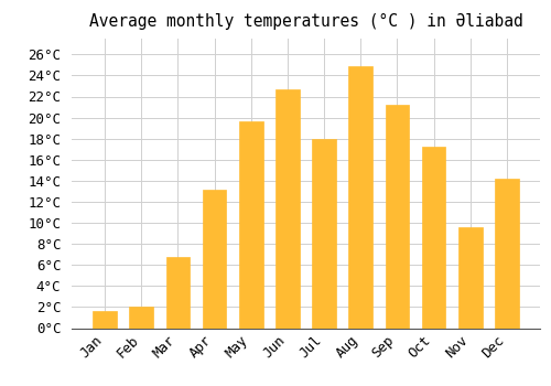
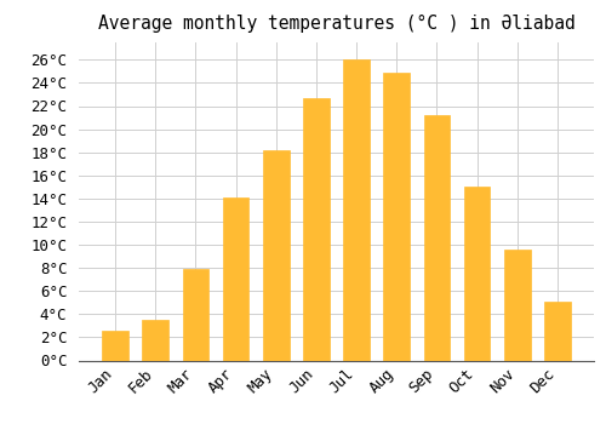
Jan: 1.6°C -> 2.6°C
Feb: 2.0°C -> 3.5°C
Mar: 6.8°C -> 7.9°C
Apr: 13.2°C -> 14.1°C
May: 19.6°C -> 18.2°C
Jul: 18.0°C -> 26.0°C
Oct: 17.2°C -> 15.0°C
Dec: 14.2°C -> 5.1°C
